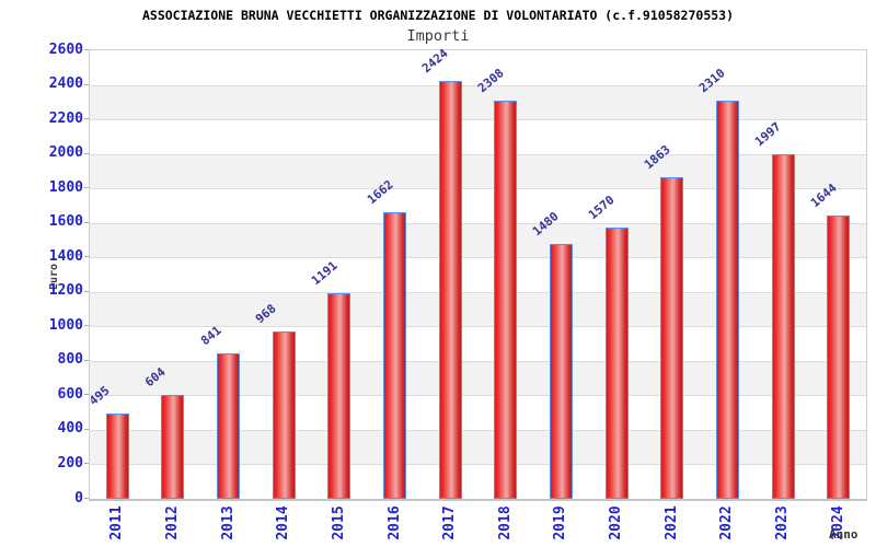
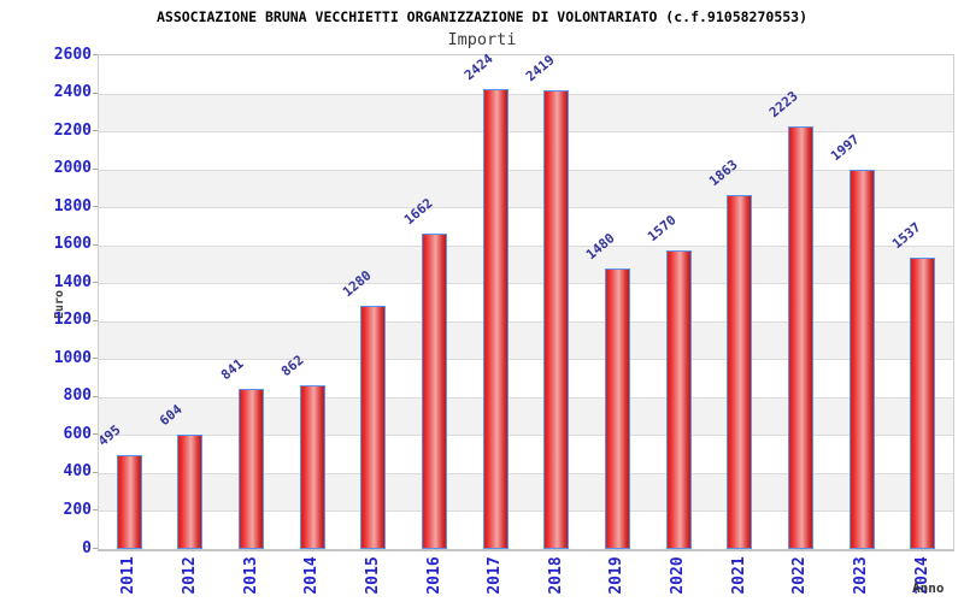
2014: 968 -> 862
2015: 1191 -> 1280
2018: 2308 -> 2419
2022: 2310 -> 2223
2024: 1644 -> 1537
